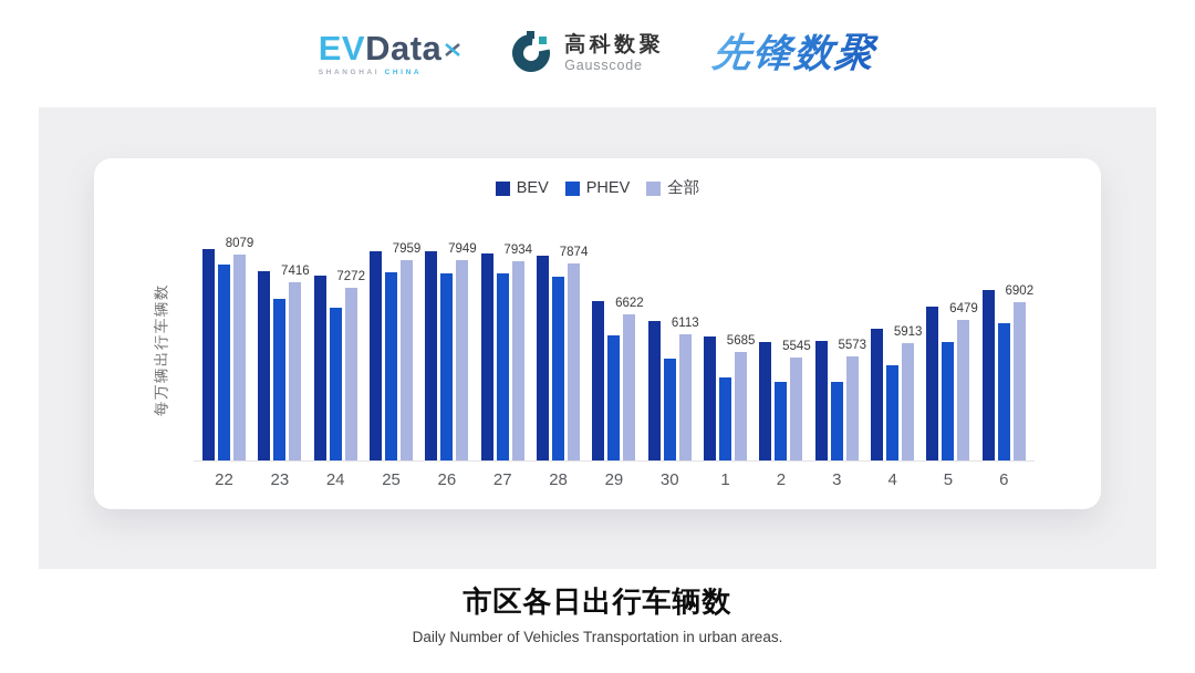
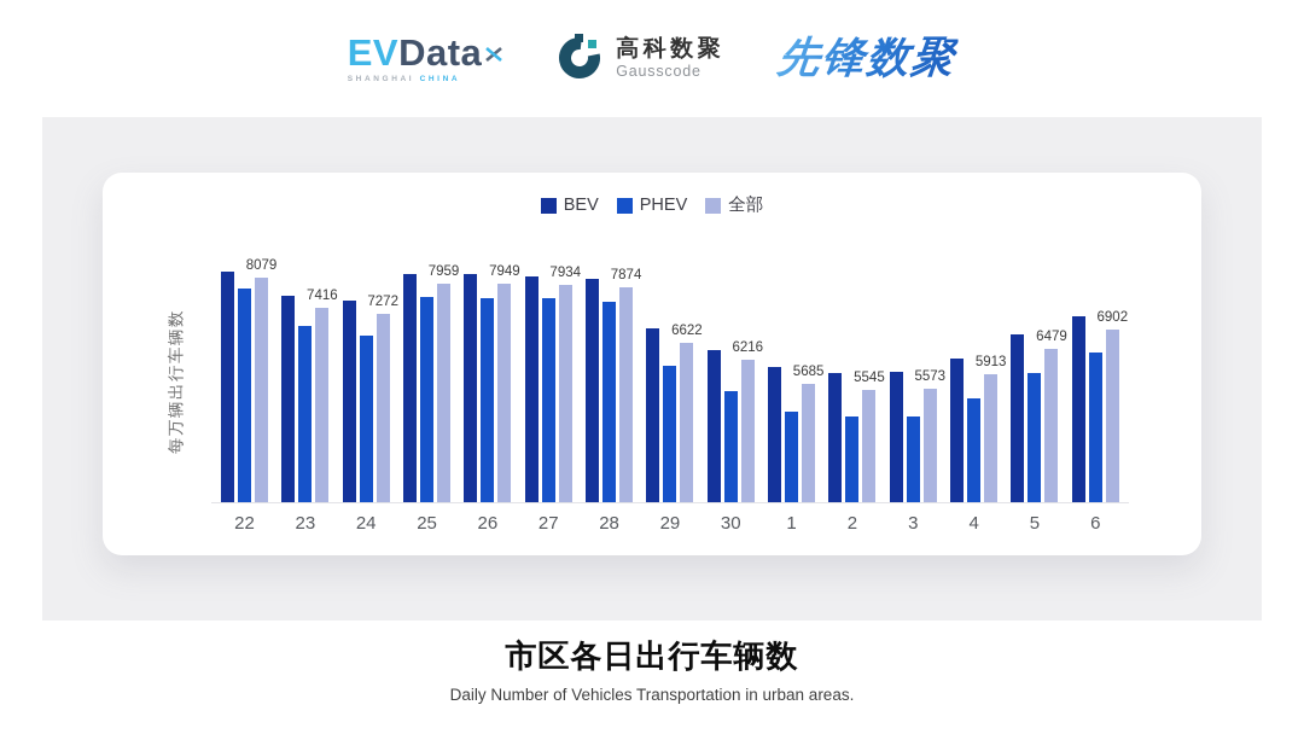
全部/30: 6113 -> 6216
